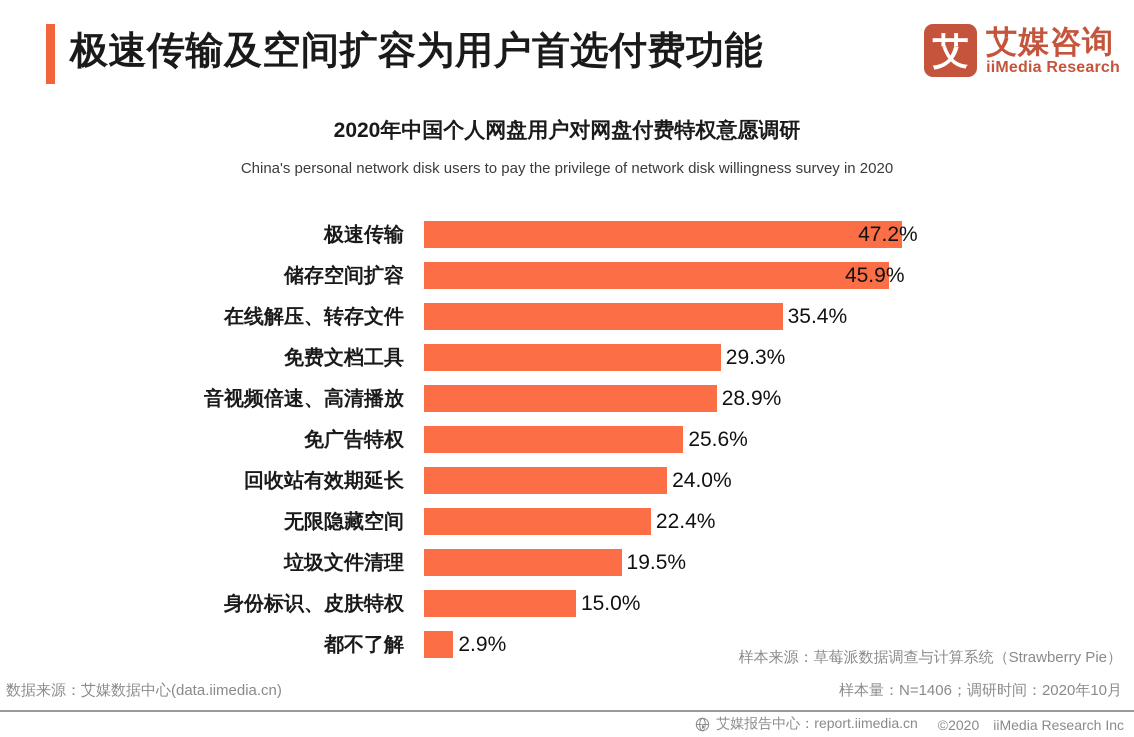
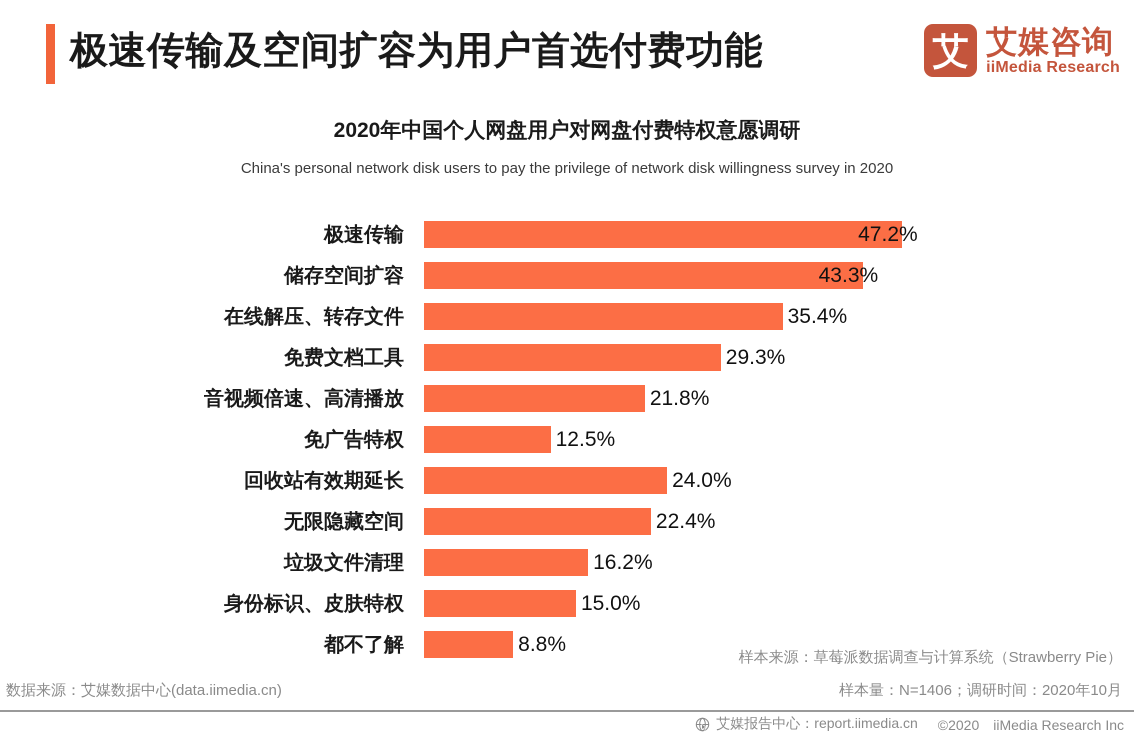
储存空间扩容: 45.9% -> 43.3%
音视频倍速、高清播放: 28.9% -> 21.8%
免广告特权: 25.6% -> 12.5%
垃圾文件清理: 19.5% -> 16.2%
都不了解: 2.9% -> 8.8%
